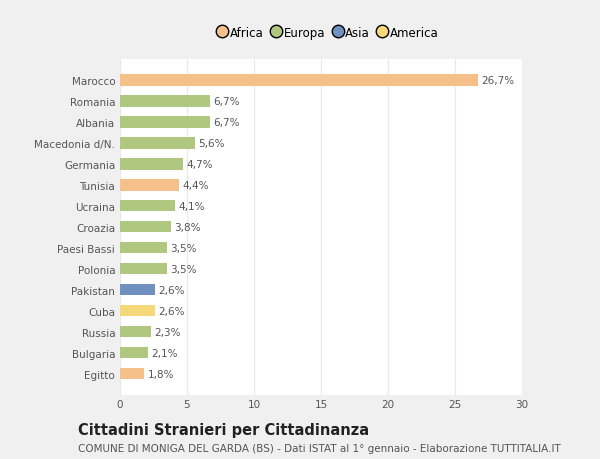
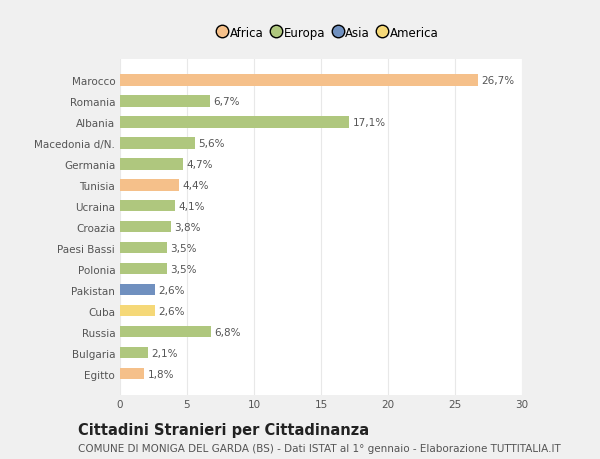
Albania: 6,7% -> 17,1%
Russia: 2,3% -> 6,8%
